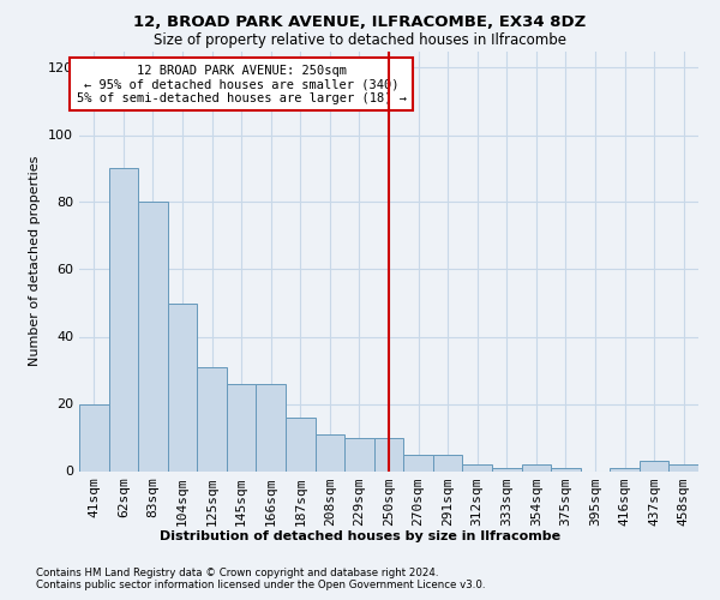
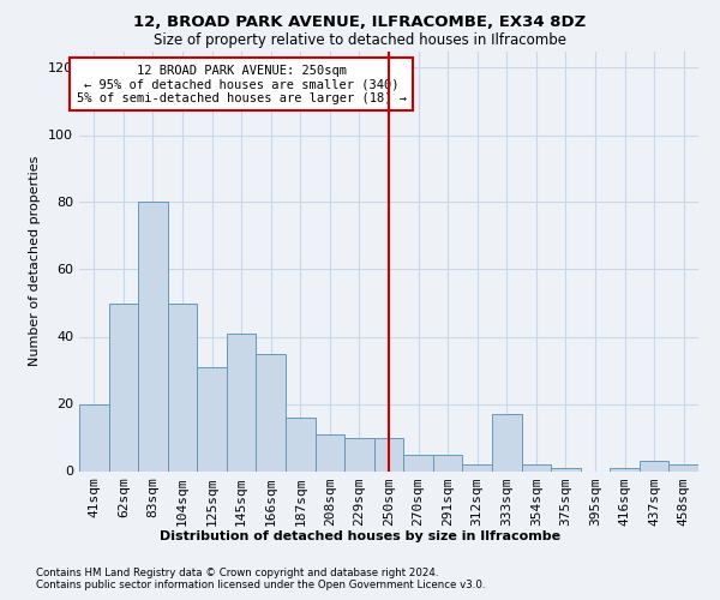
62sqm: 90 -> 50
145sqm: 26 -> 41
166sqm: 26 -> 35
333sqm: 1 -> 17
